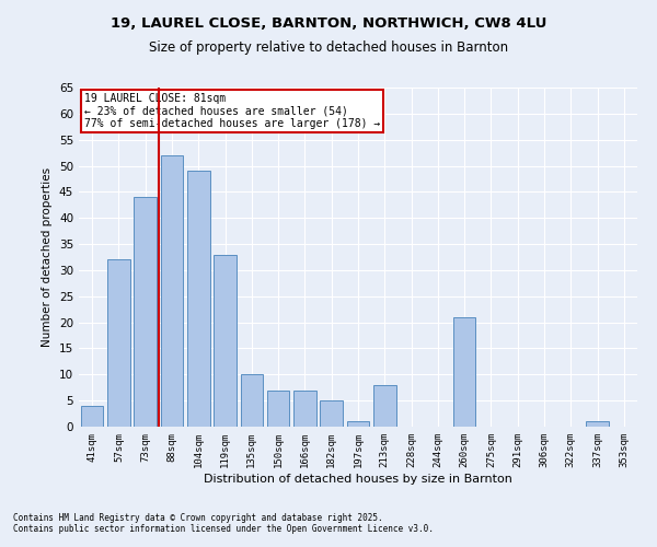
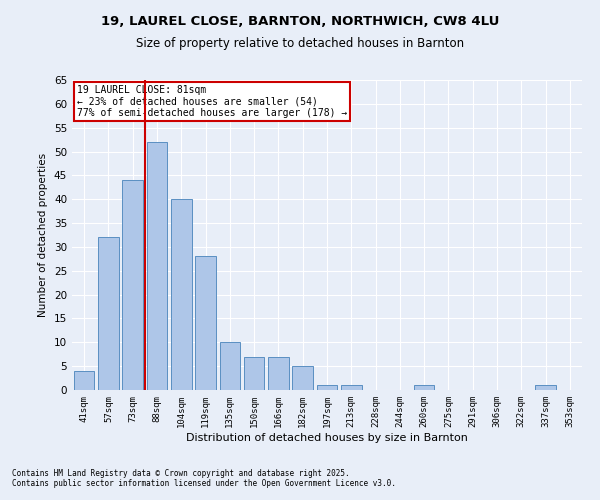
104sqm: 49 -> 40
119sqm: 33 -> 28
213sqm: 8 -> 1
260sqm: 21 -> 1
